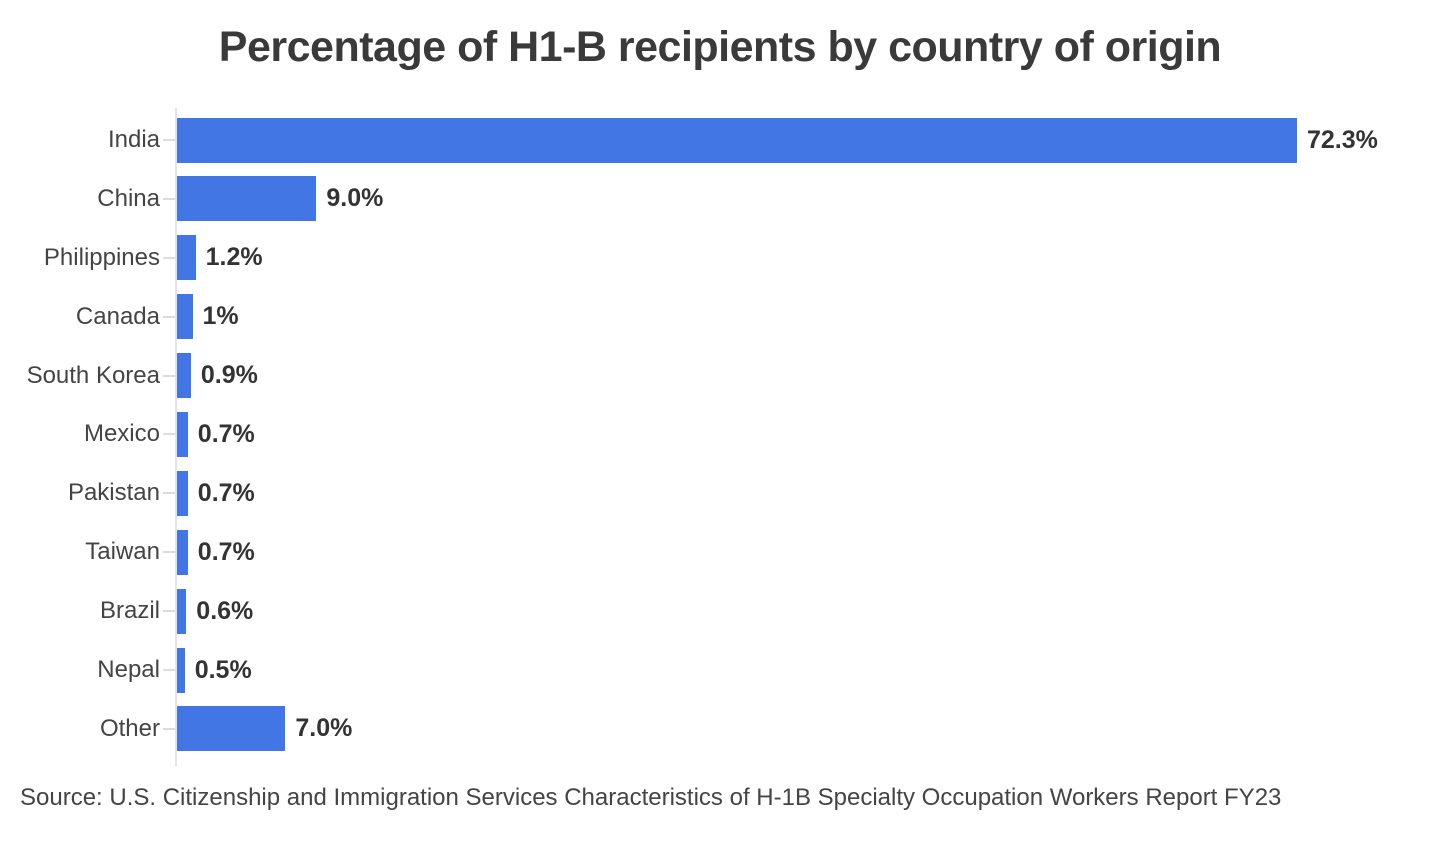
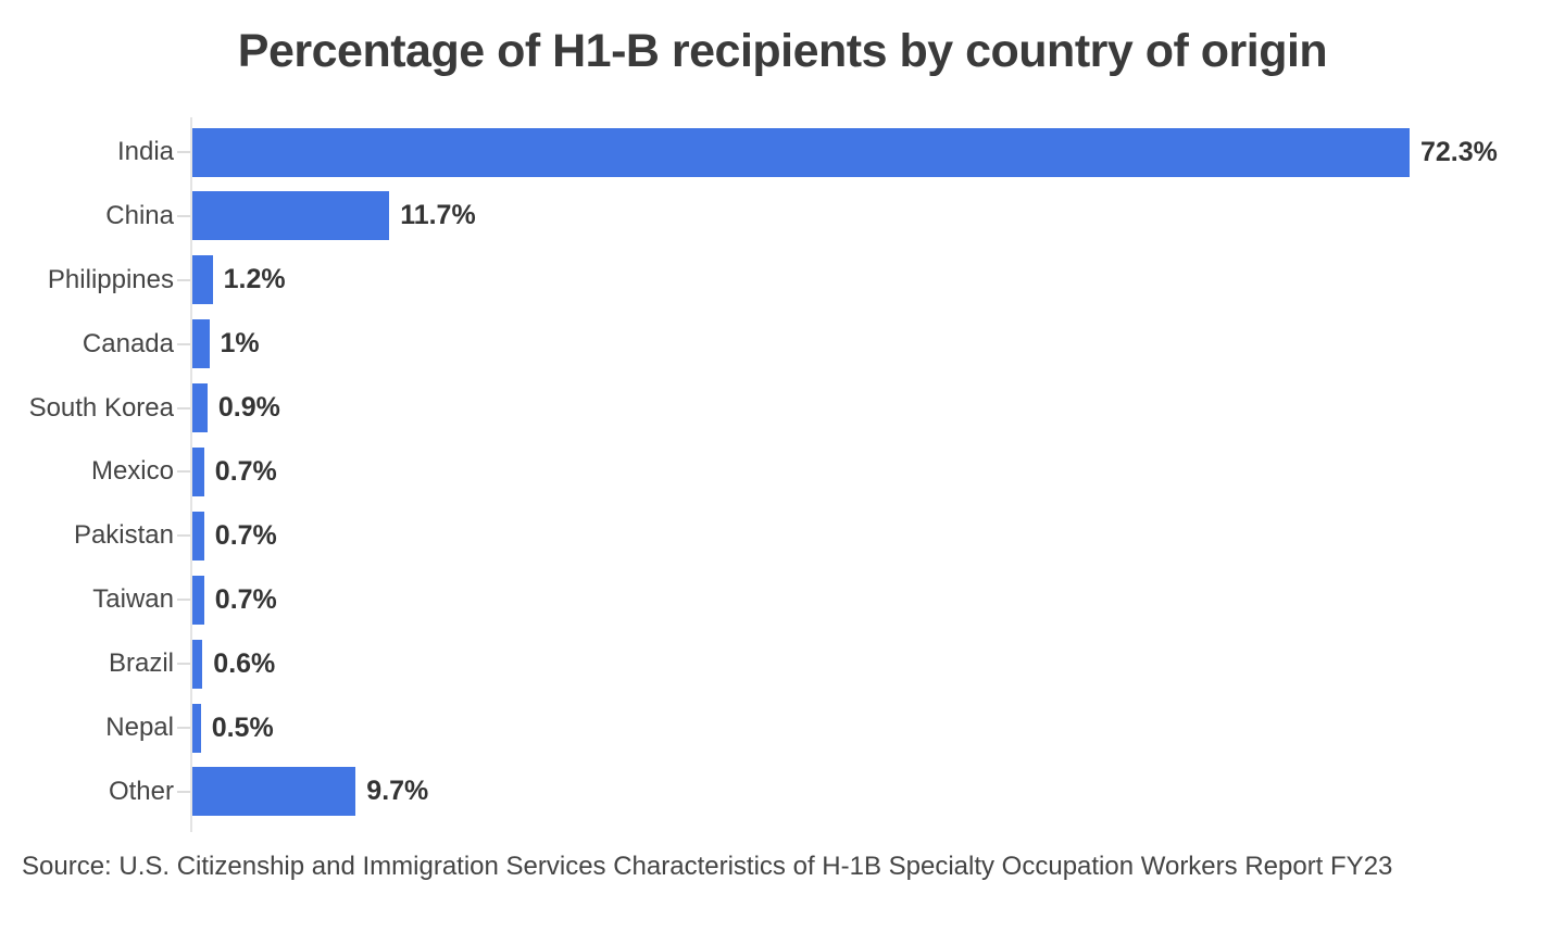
China: 9.0% -> 11.7%
Other: 7.0% -> 9.7%
